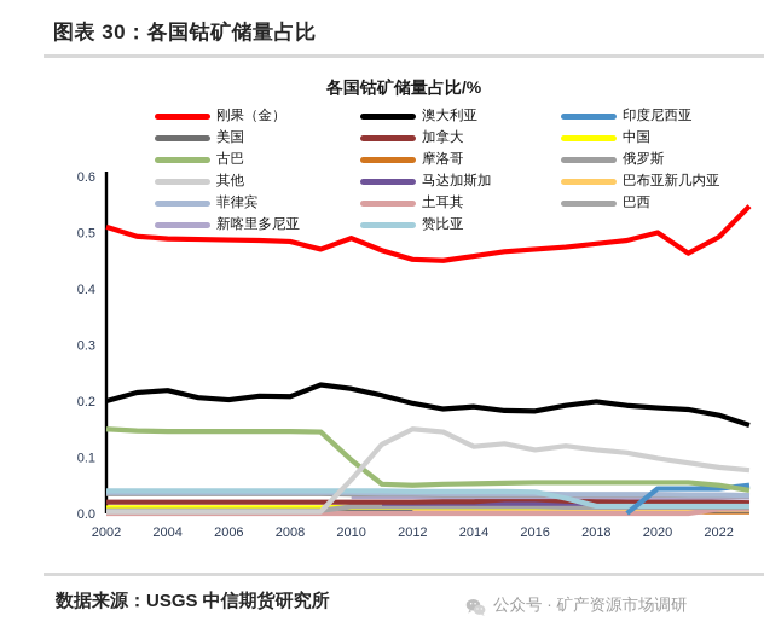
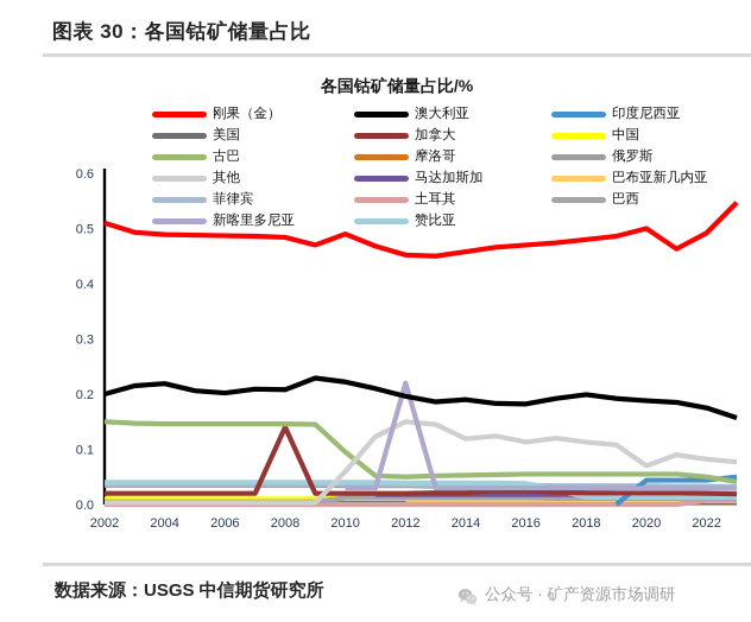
加拿大/2008: 0.02 -> 0.14
新喀里多尼亚/2012: 0.03 -> 0.22
其他/2020: 0.10 -> 0.07
